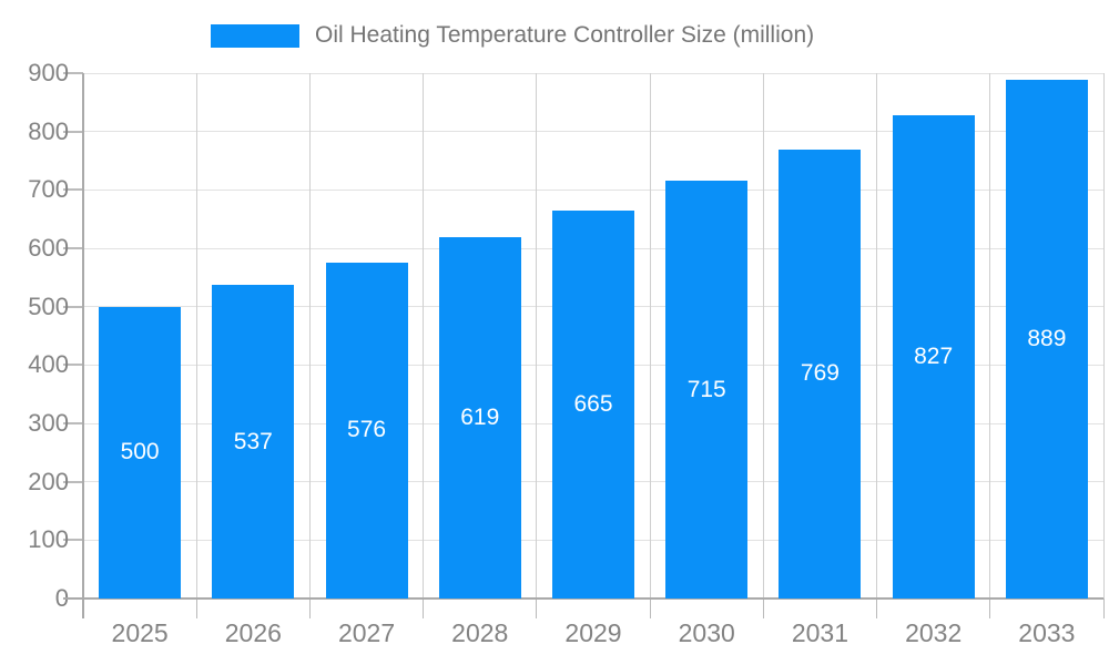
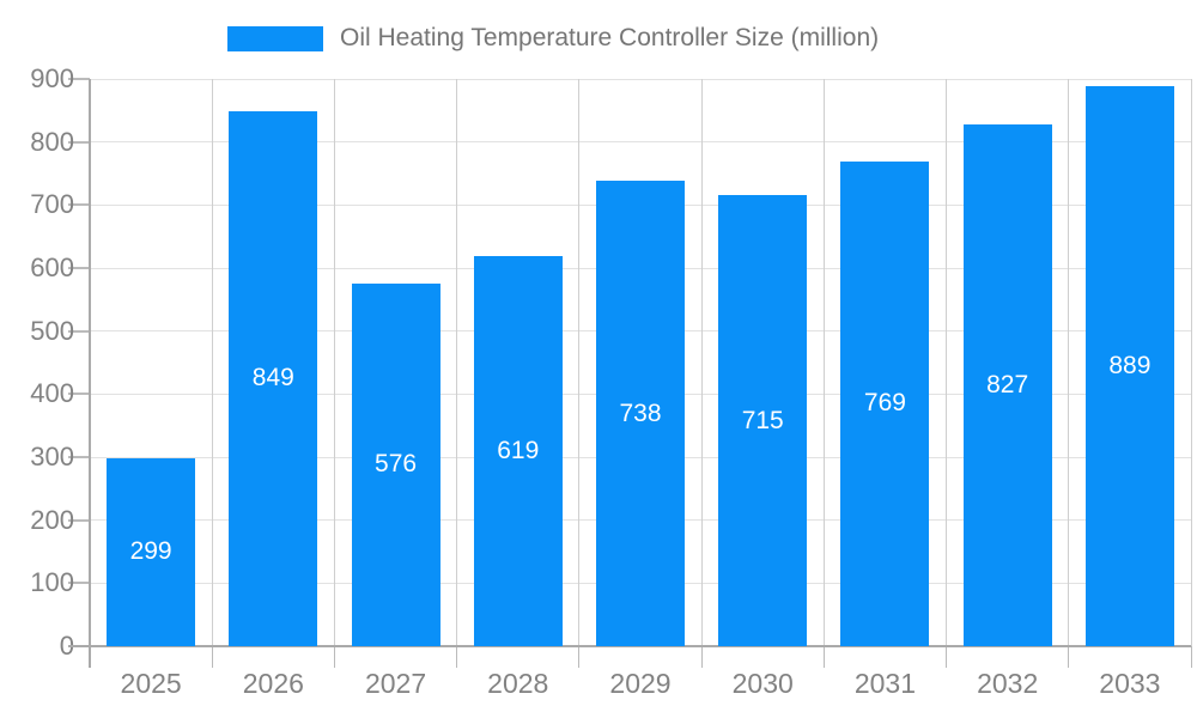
2025: 500 -> 299
2026: 537 -> 849
2029: 665 -> 738
